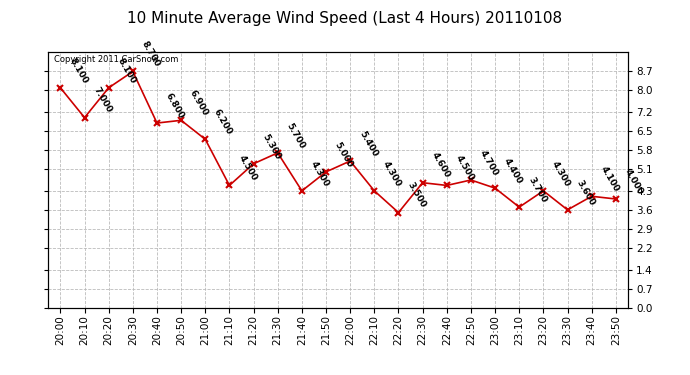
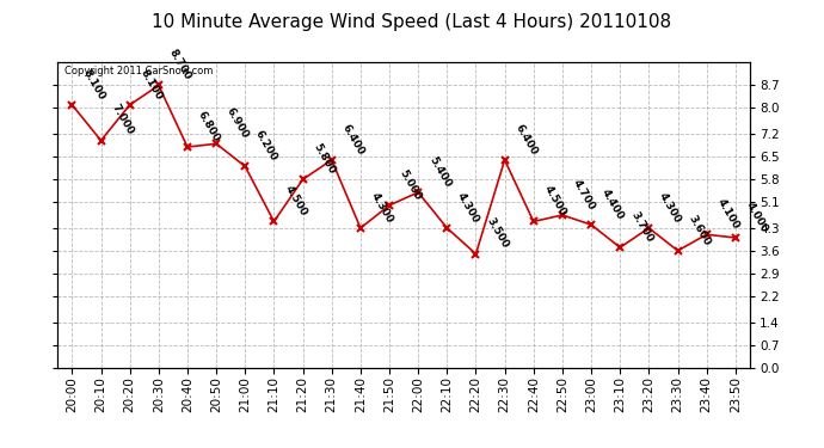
21:20: 5.300 -> 5.800
21:30: 5.700 -> 6.400
22:30: 4.600 -> 6.400
